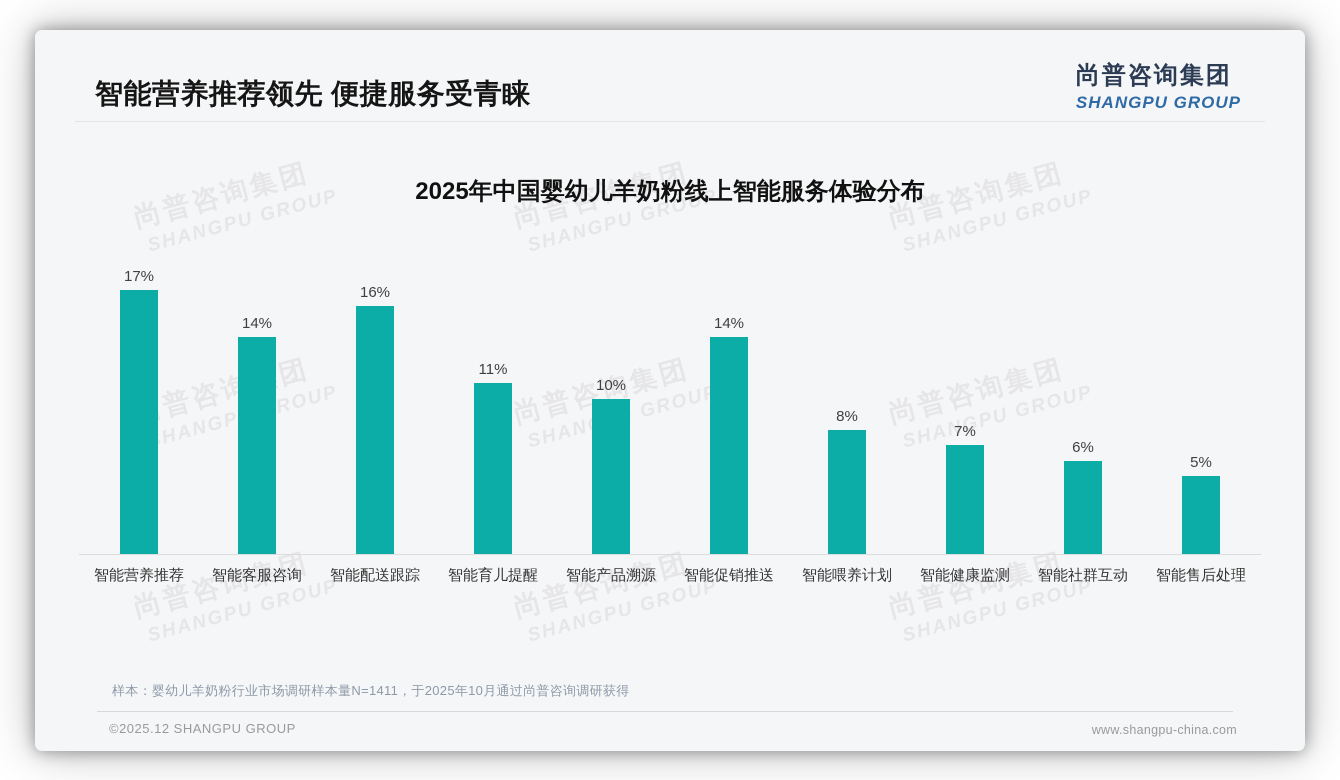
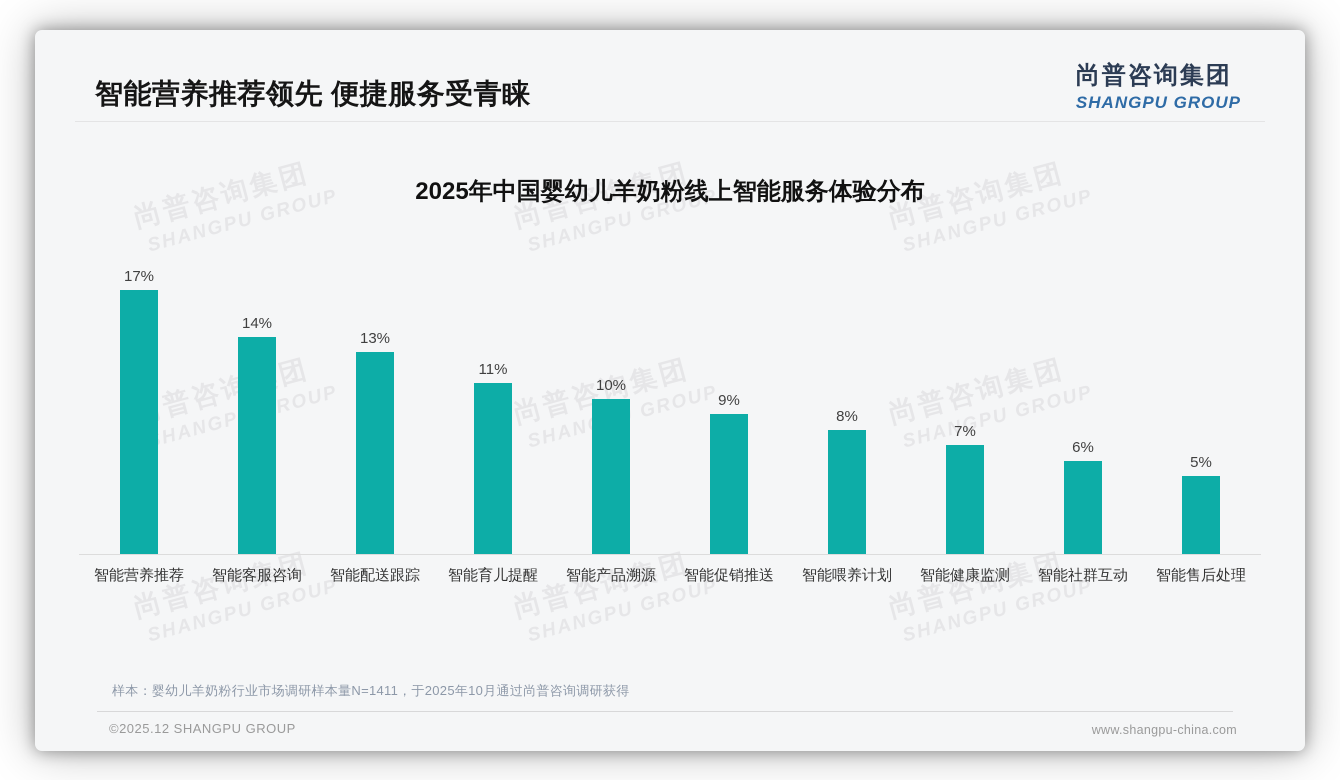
智能配送跟踪: 16% -> 13%
智能促销推送: 14% -> 9%
